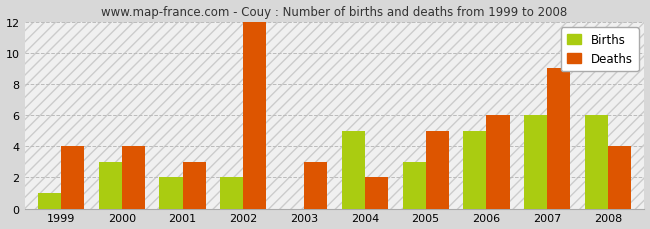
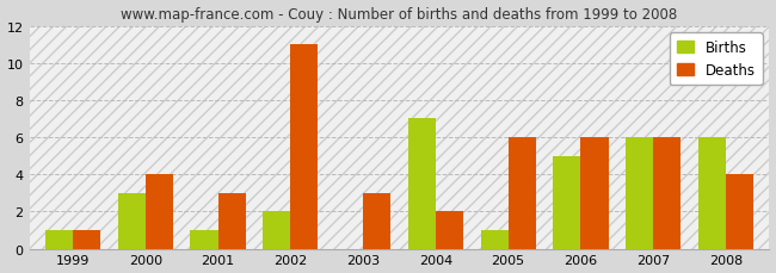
Deaths/1999: 4 -> 1
Births/2001: 2 -> 1
Deaths/2002: 12 -> 11
Births/2004: 5 -> 7
Births/2005: 3 -> 1
Deaths/2005: 5 -> 6
Deaths/2007: 9 -> 6
